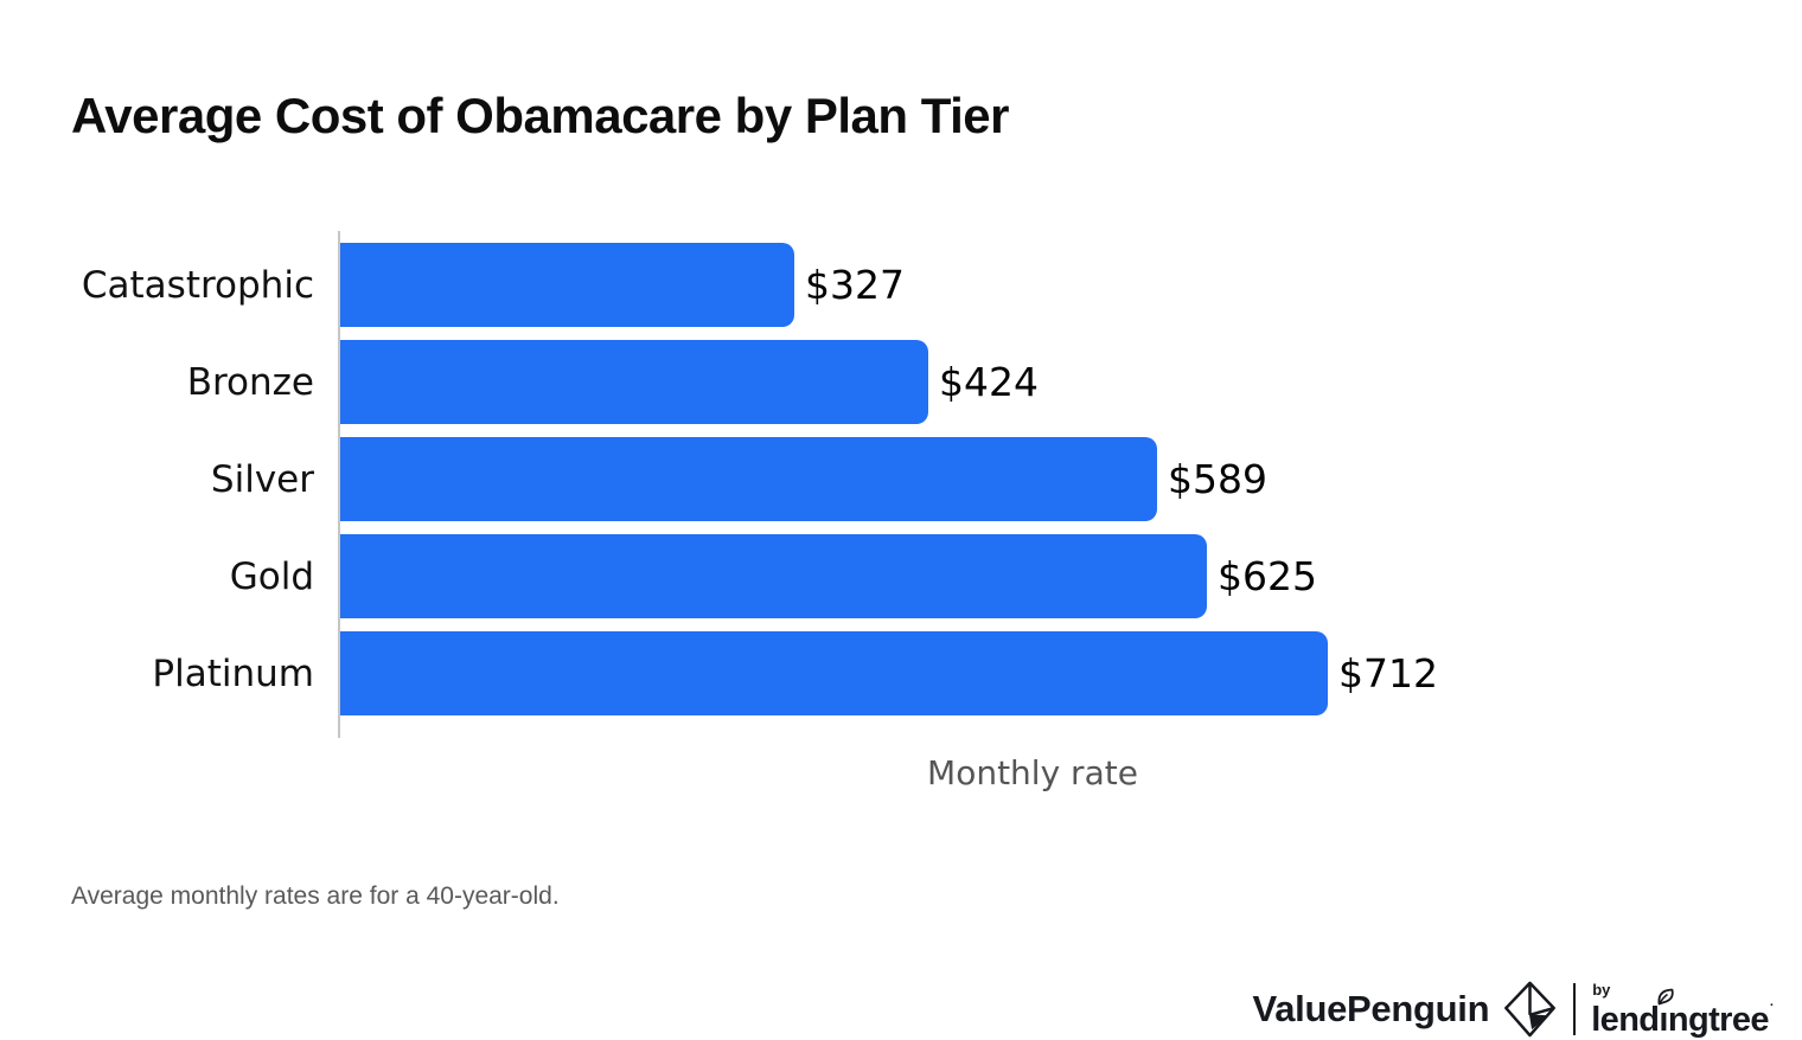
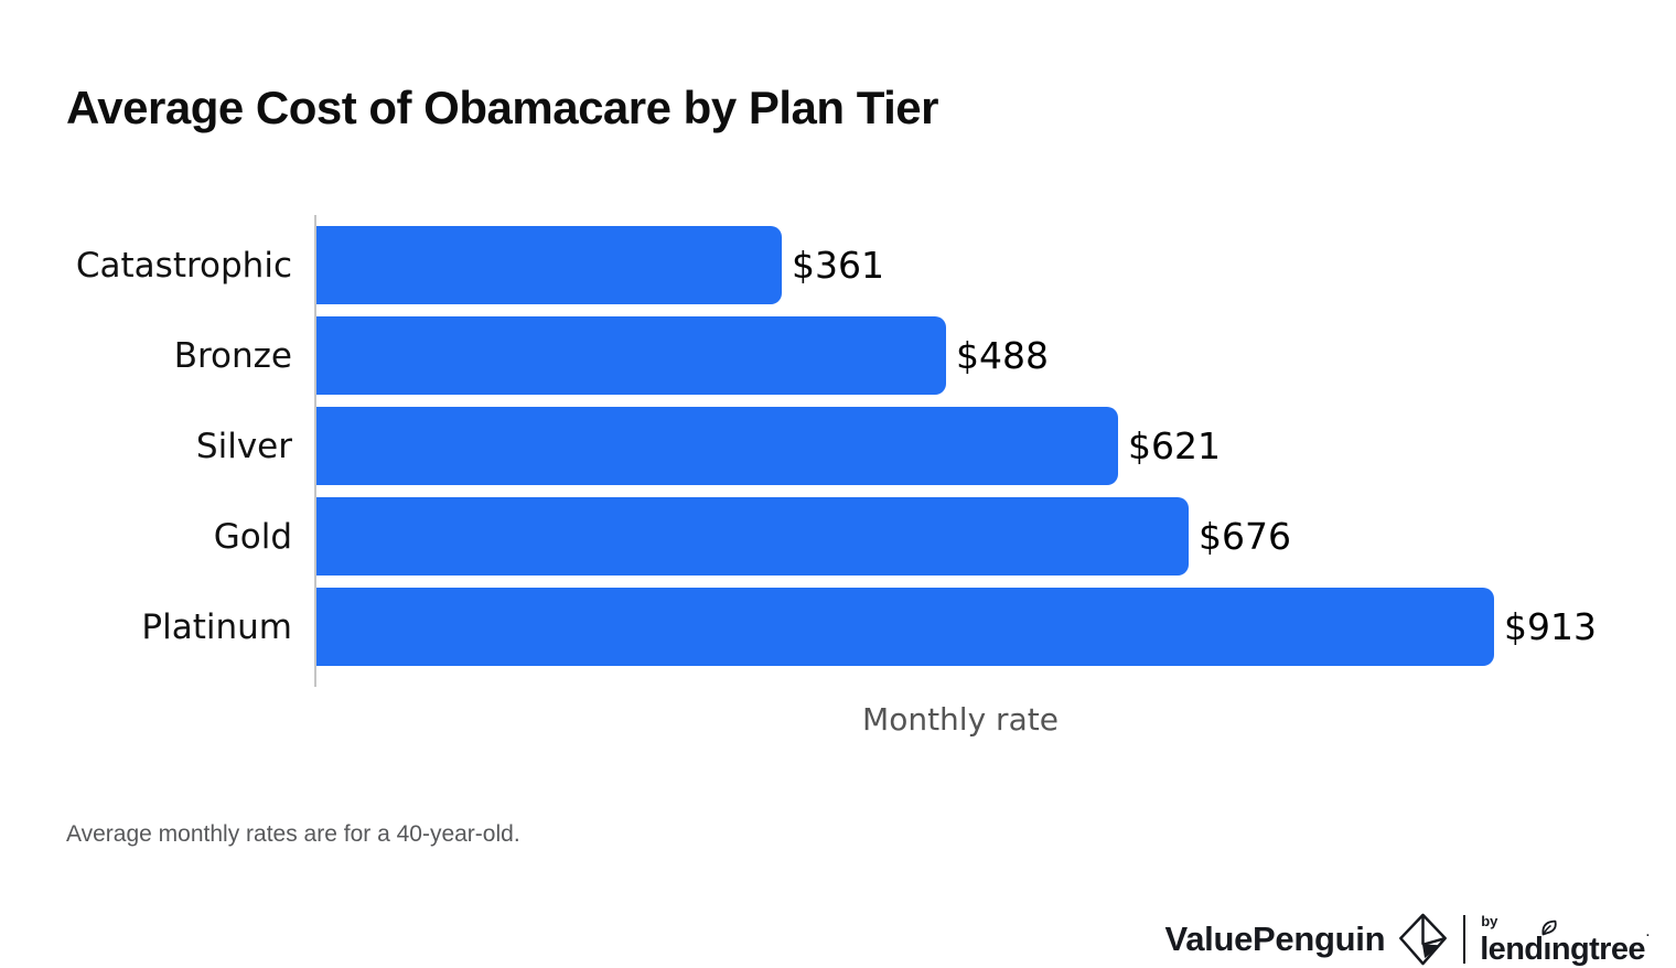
Catastrophic: $327 -> $361
Bronze: $424 -> $488
Silver: $589 -> $621
Gold: $625 -> $676
Platinum: $712 -> $913
